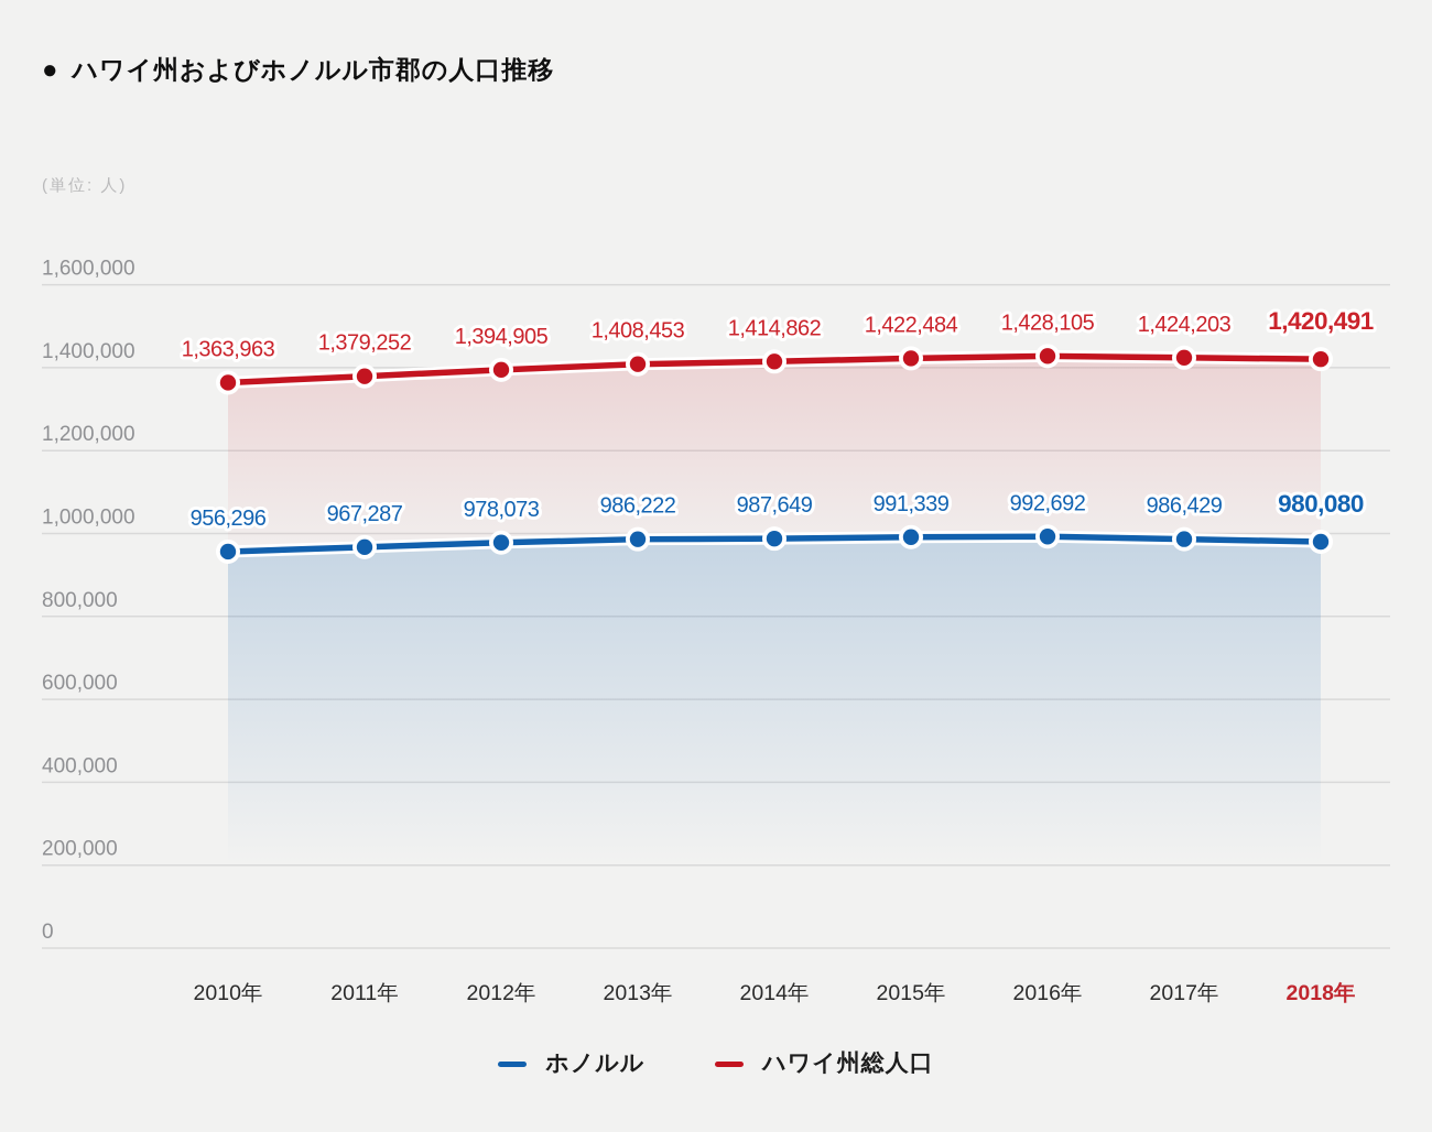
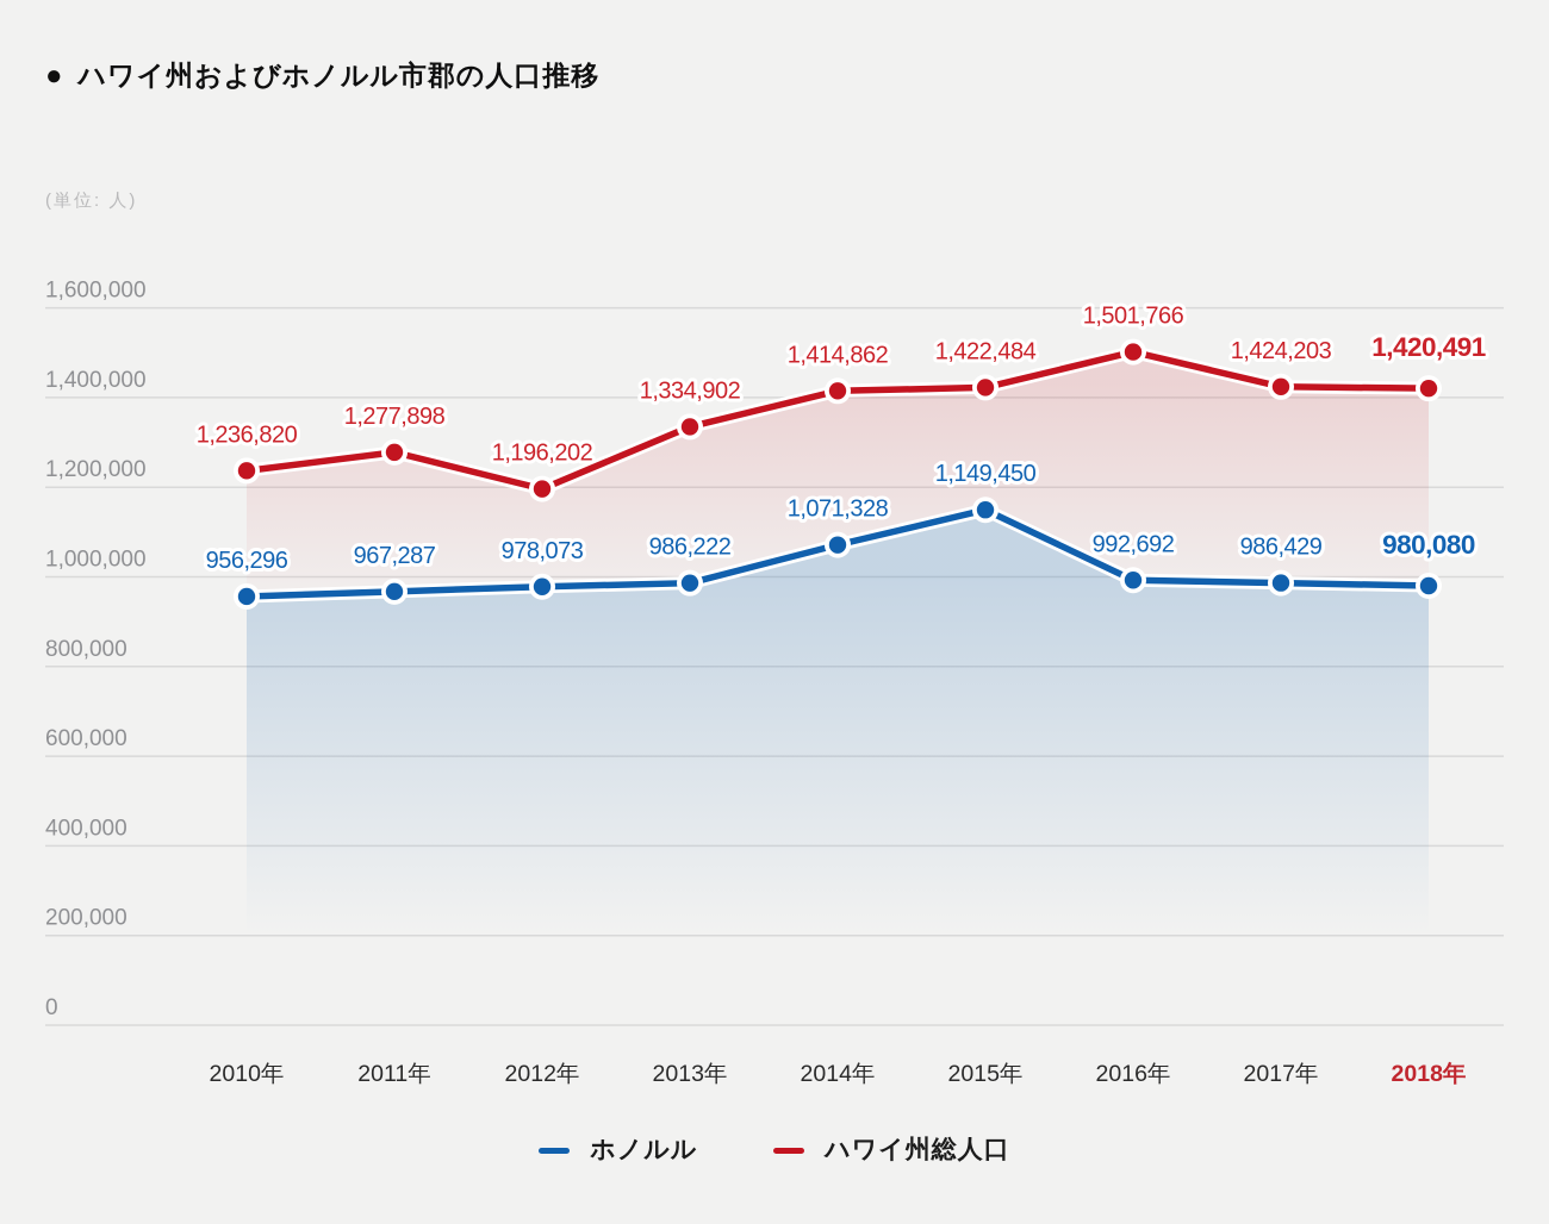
ハワイ州総人口/2010年: 1,363,963 -> 1,236,820
ハワイ州総人口/2011年: 1,379,252 -> 1,277,898
ハワイ州総人口/2012年: 1,394,905 -> 1,196,202
ハワイ州総人口/2013年: 1,408,453 -> 1,334,902
ホノルル/2014年: 987,649 -> 1,071,328
ホノルル/2015年: 991,339 -> 1,149,450
ハワイ州総人口/2016年: 1,428,105 -> 1,501,766
